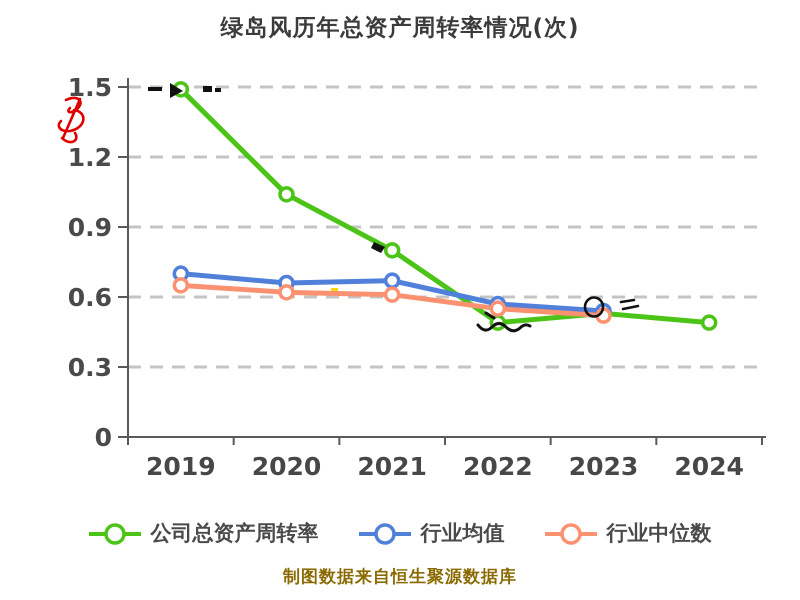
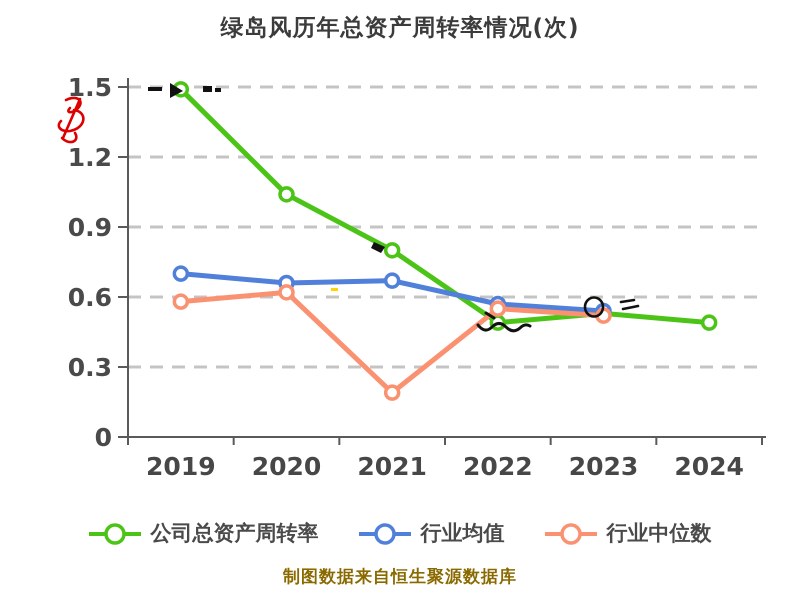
行业中位数/2019: 0.65 -> 0.58
行业中位数/2021: 0.61 -> 0.19
